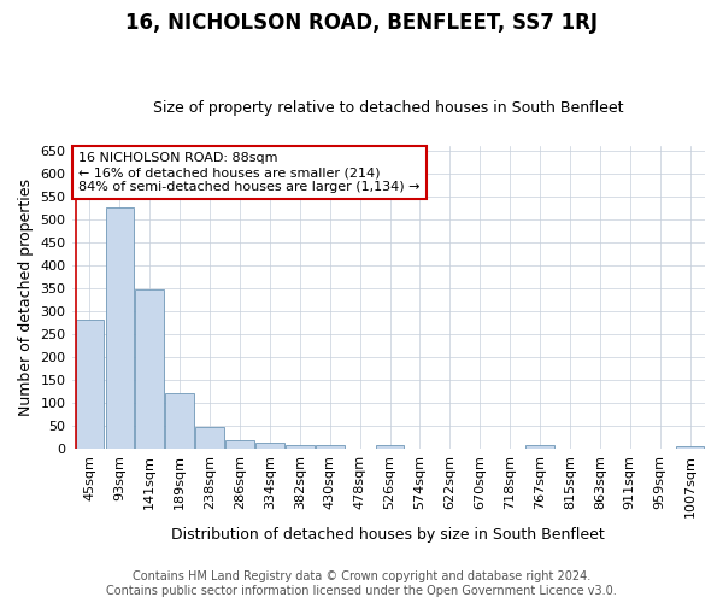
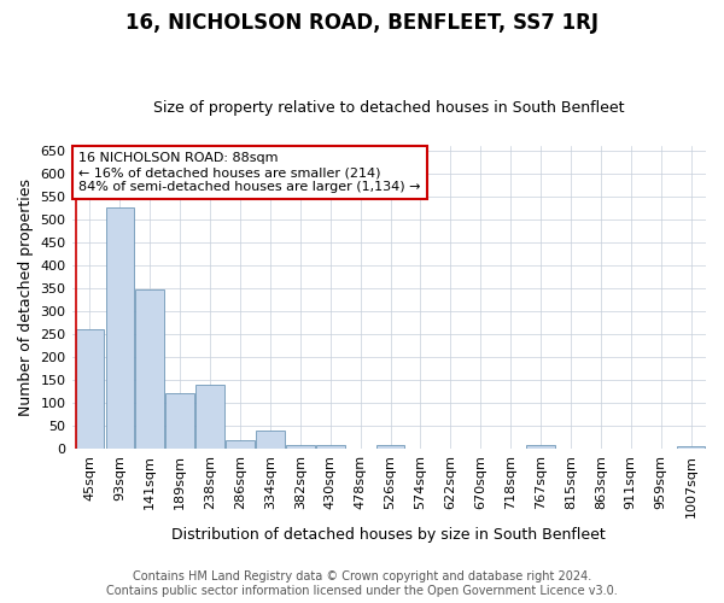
45sqm: 280 -> 260
238sqm: 47 -> 140
334sqm: 12 -> 40
